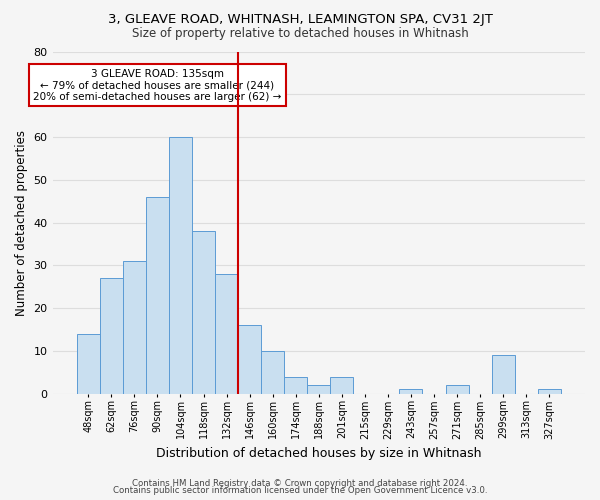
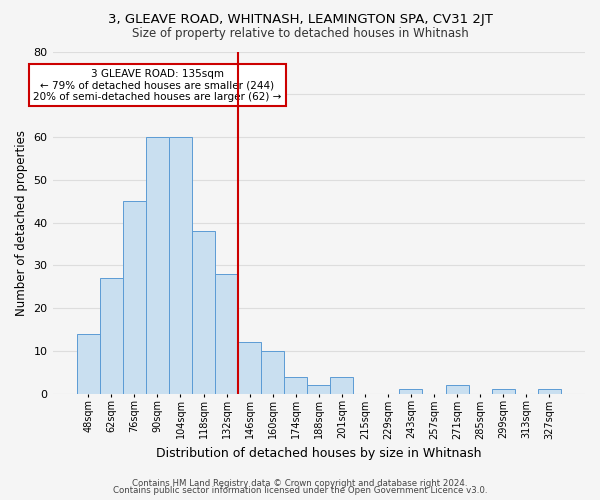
76sqm: 31 -> 45
90sqm: 46 -> 60
146sqm: 16 -> 12
299sqm: 9 -> 1
